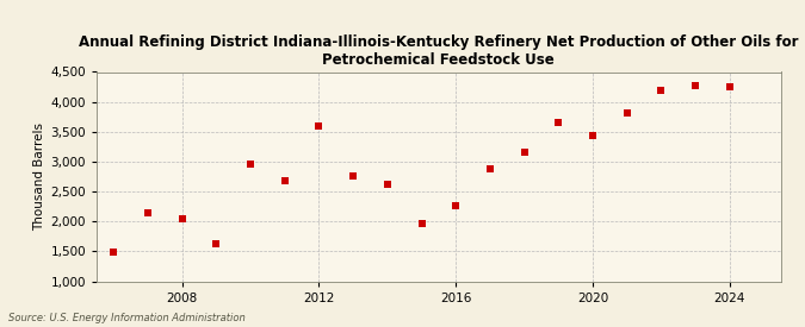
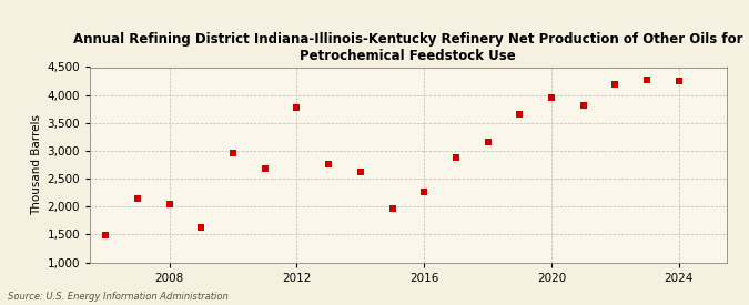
2012: 3,600 -> 3,770
2020: 3,440 -> 3,960
